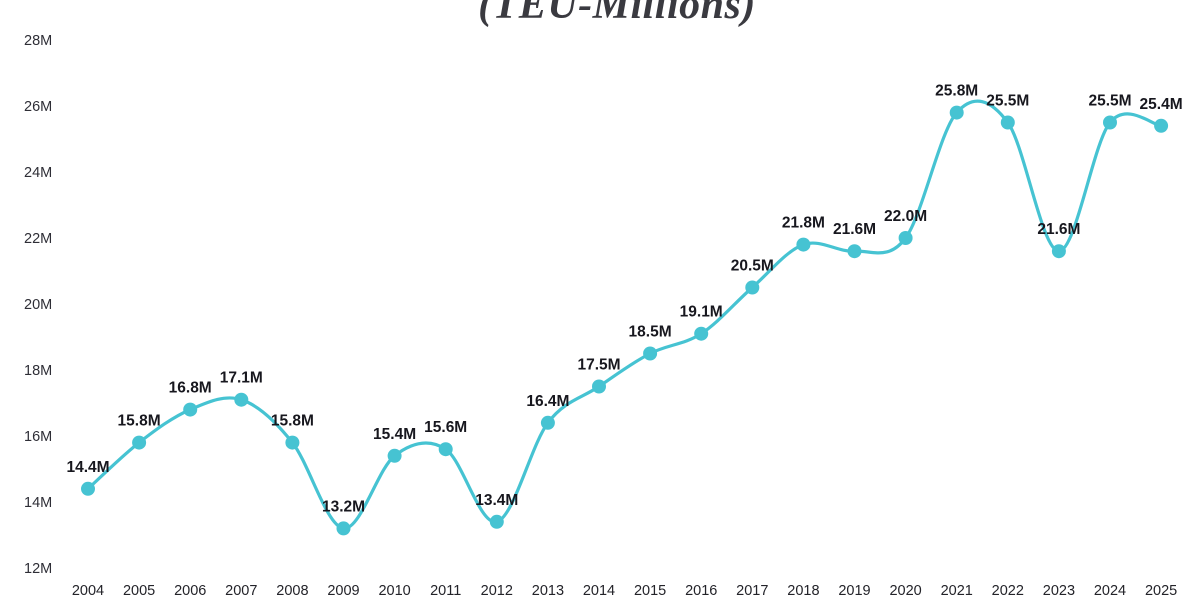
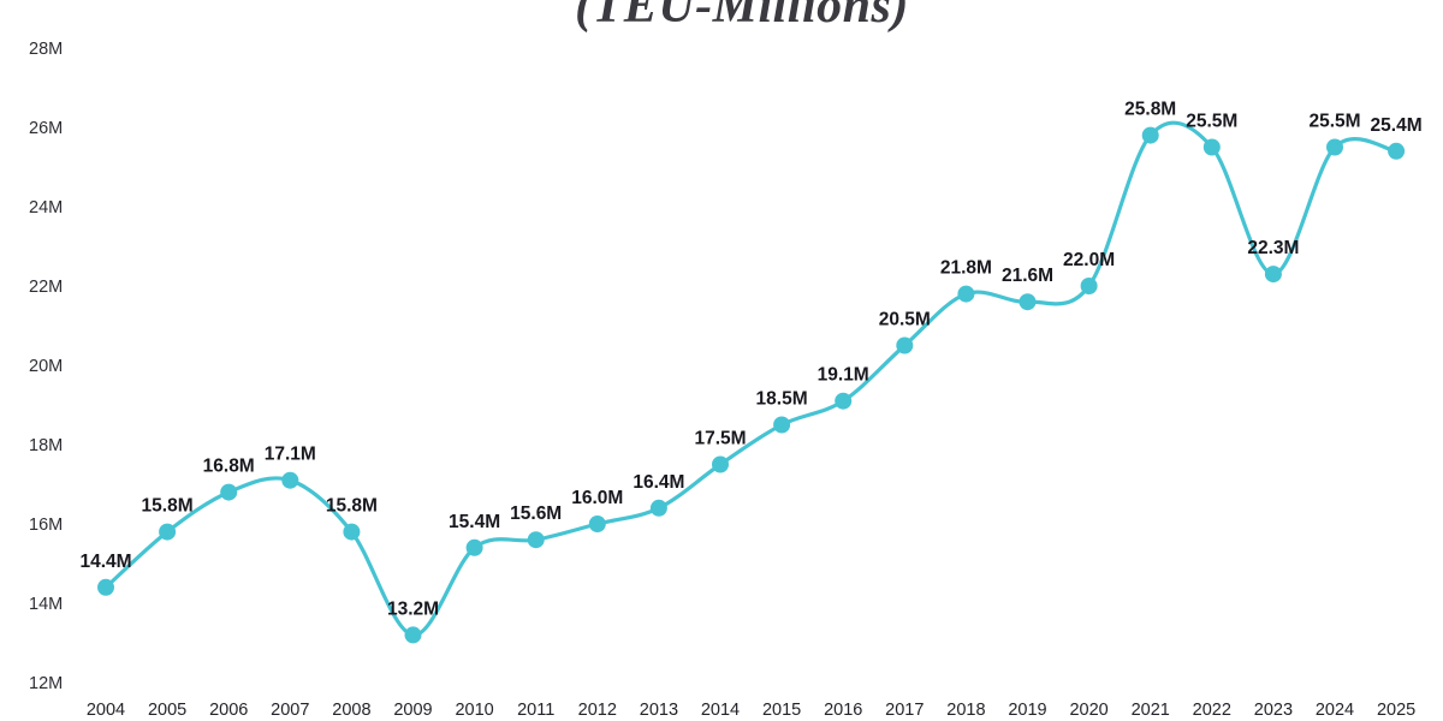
2012: 13.4M -> 16.0M
2023: 21.6M -> 22.3M
